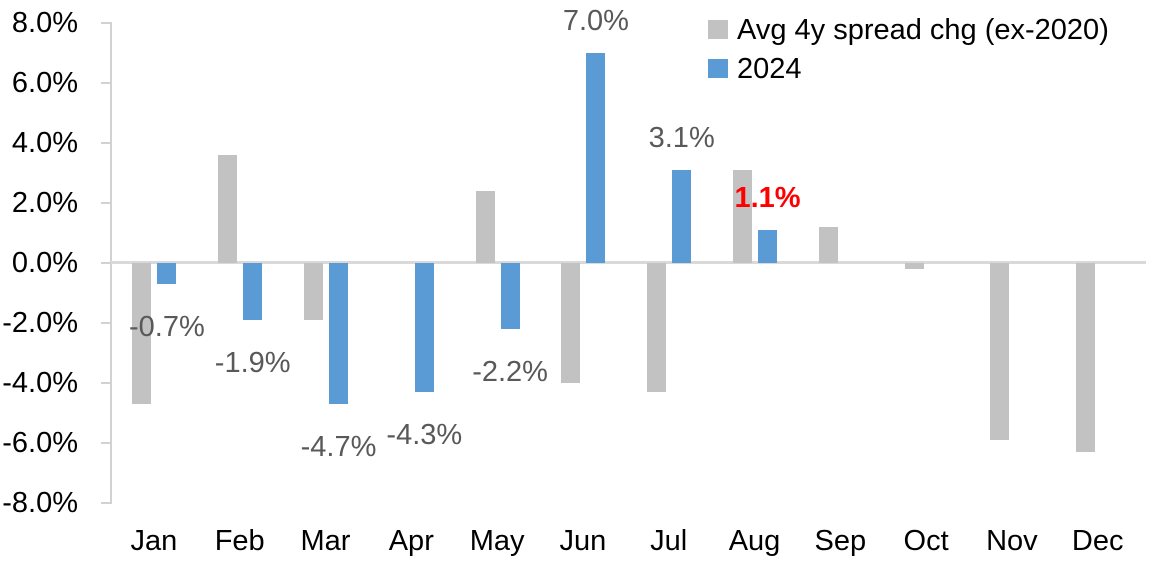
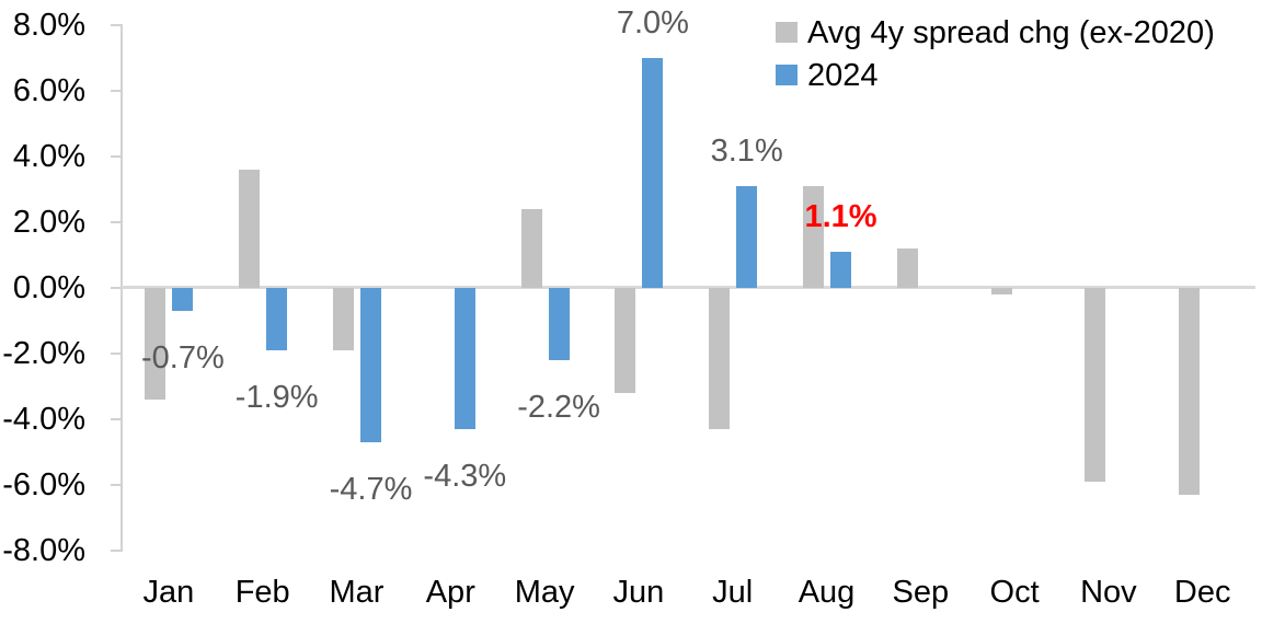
Avg 4y spread chg (ex-2020)/Jan: -4.7% -> -3.4%
Avg 4y spread chg (ex-2020)/Jun: -4.0% -> -3.2%
